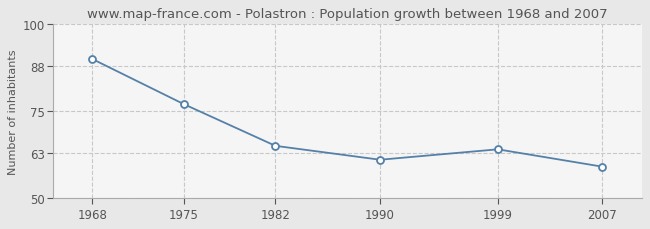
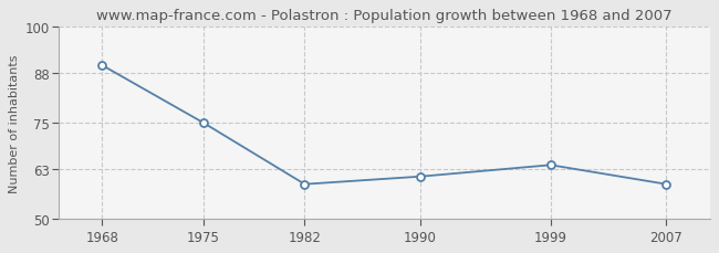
1975: 77 -> 75
1982: 65 -> 59
